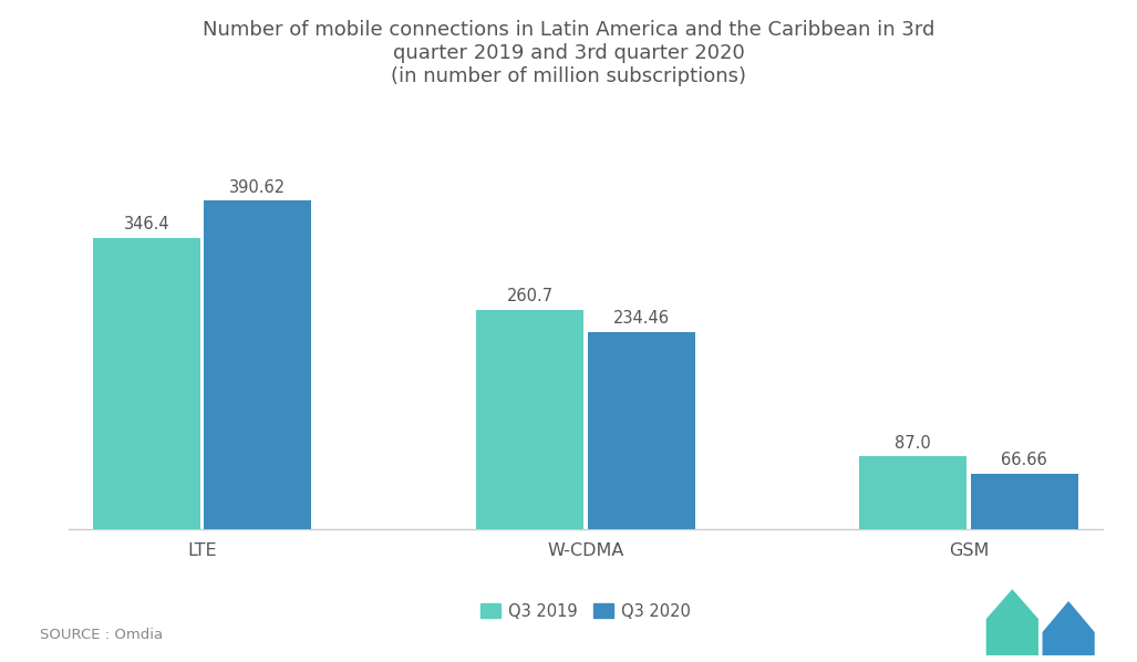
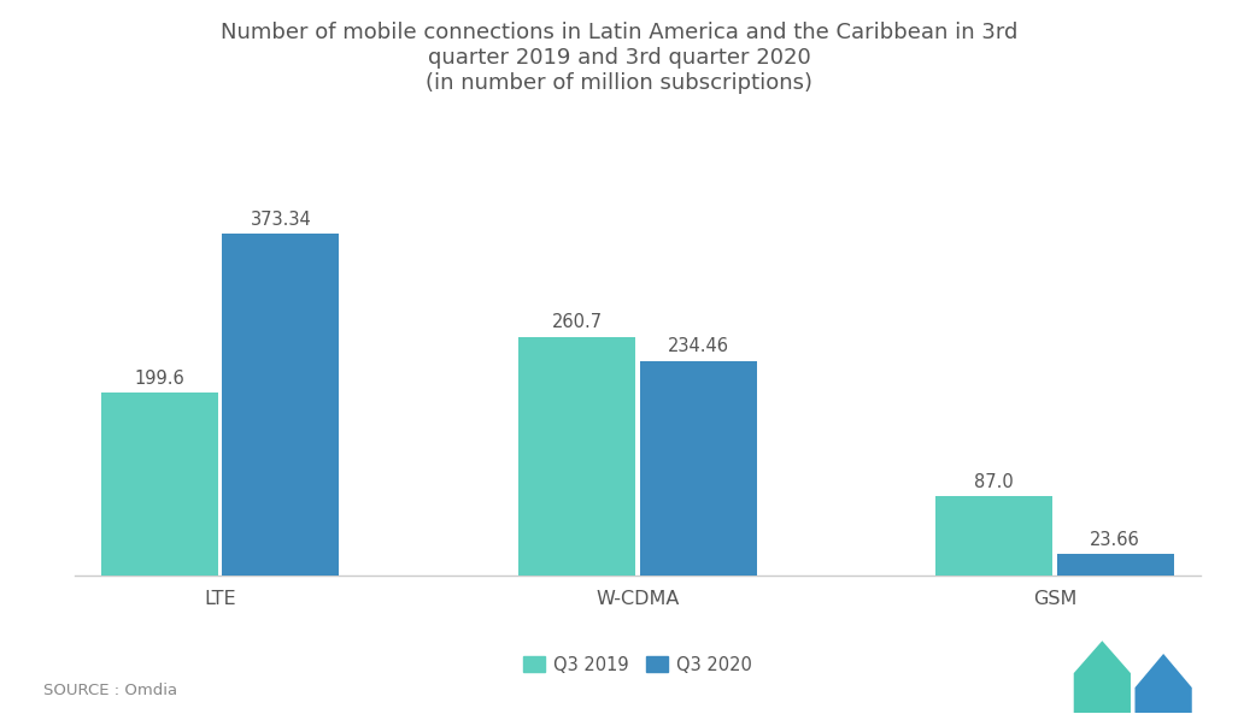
Q3 2019/LTE: 346.4 -> 199.6
Q3 2020/LTE: 390.62 -> 373.34
Q3 2020/GSM: 66.66 -> 23.66
